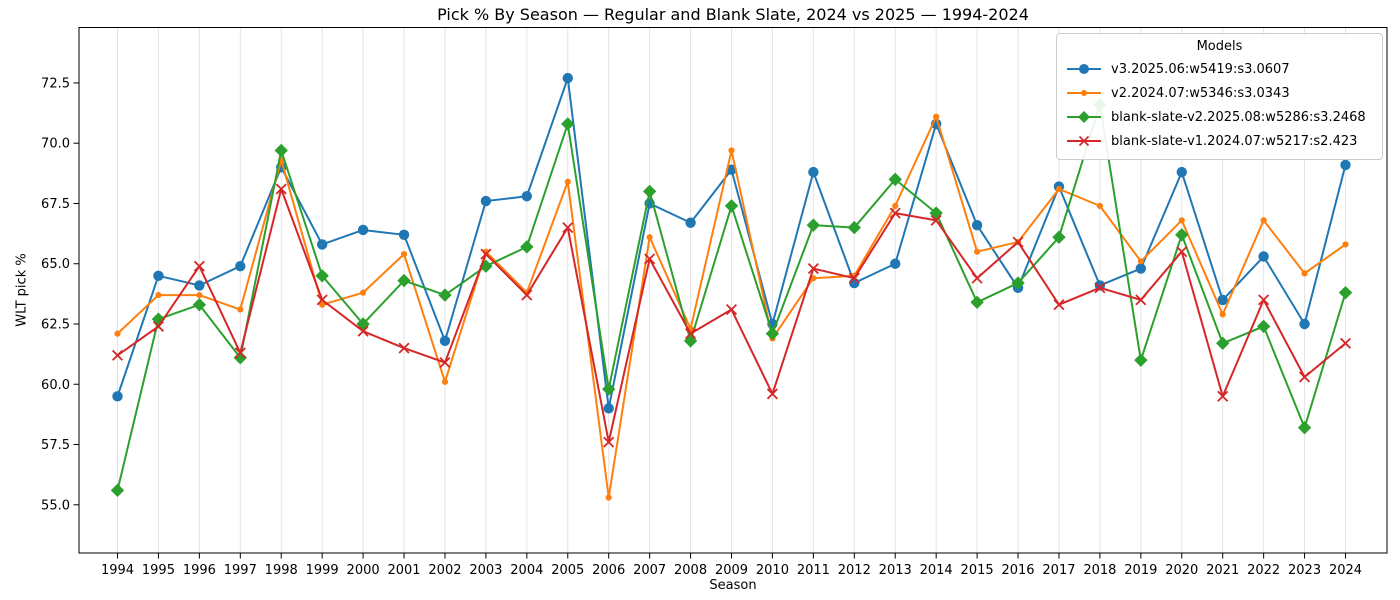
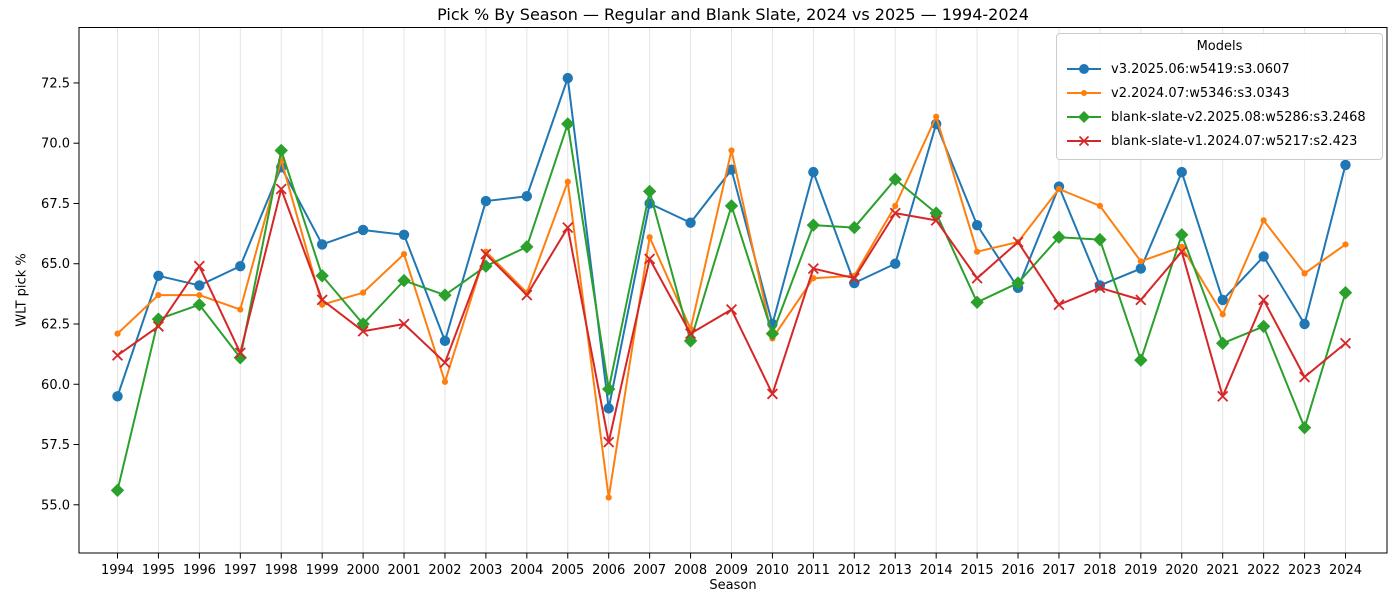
blank-slate-v1.2024.07:w5217:s2.423/2001: 61.5 -> 62.5
blank-slate-v2.2025.08:w5286:s3.2468/2018: 71.6 -> 66.0
v2.2024.07:w5346:s3.0343/2020: 66.8 -> 65.7
